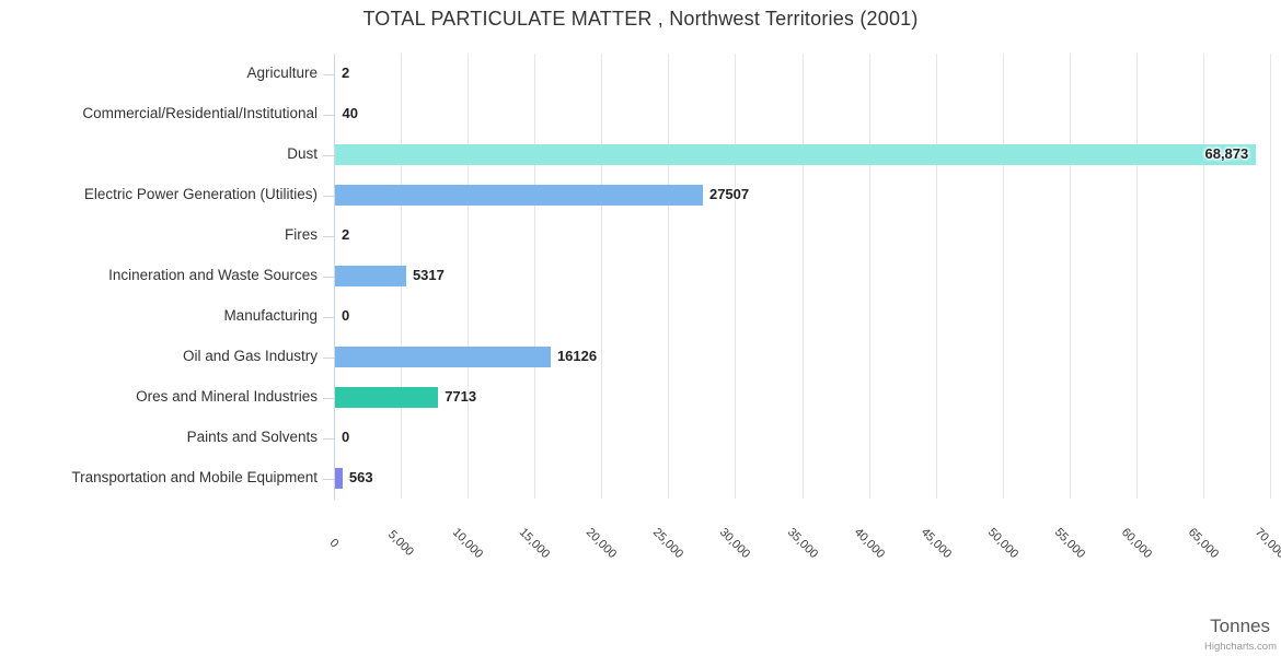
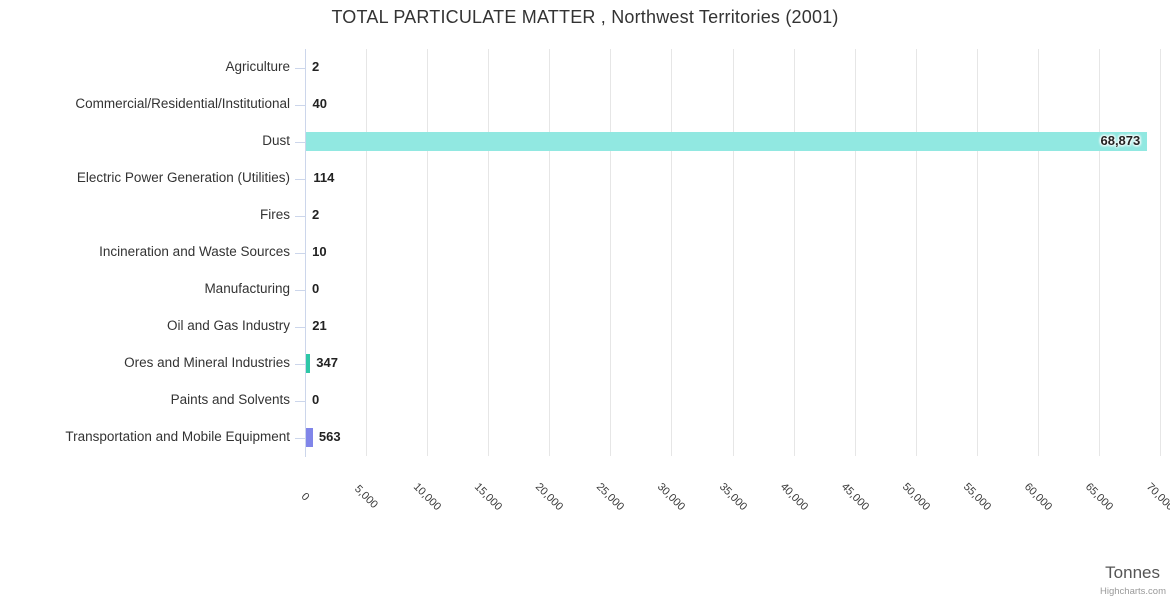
Electric Power Generation (Utilities): 27507 -> 114
Incineration and Waste Sources: 5317 -> 10
Oil and Gas Industry: 16126 -> 21
Ores and Mineral Industries: 7713 -> 347
